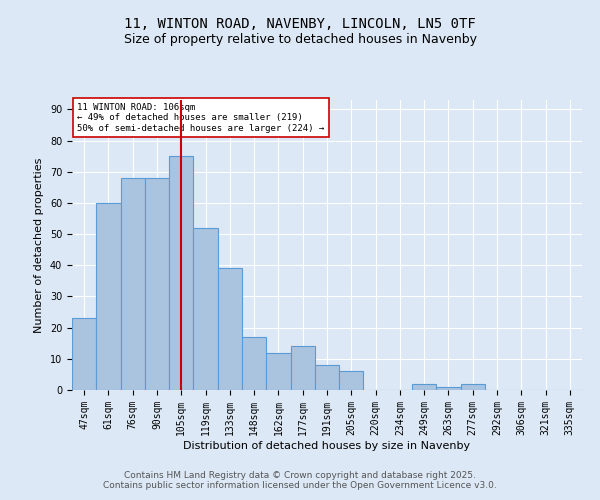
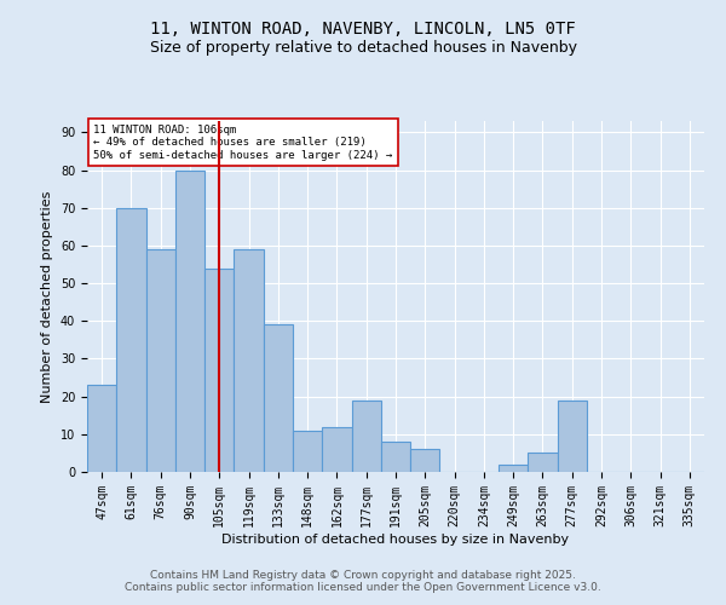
61sqm: 60 -> 70
76sqm: 68 -> 59
90sqm: 68 -> 80
105sqm: 75 -> 54
119sqm: 52 -> 59
148sqm: 17 -> 11
177sqm: 14 -> 19
263sqm: 1 -> 5
277sqm: 2 -> 19
